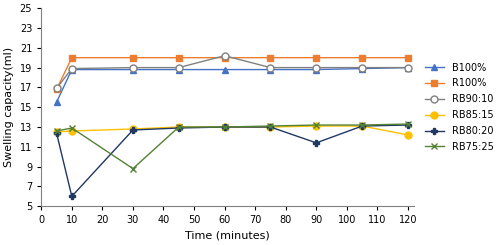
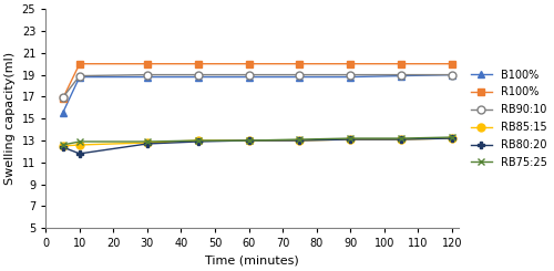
RB80:20/10: 6.0 -> 11.8
RB75:25/30: 8.8 -> 12.9
RB90:10/60: 20.2 -> 19.0
RB80:20/90: 11.4 -> 13.1
RB85:15/120: 12.2 -> 13.2
